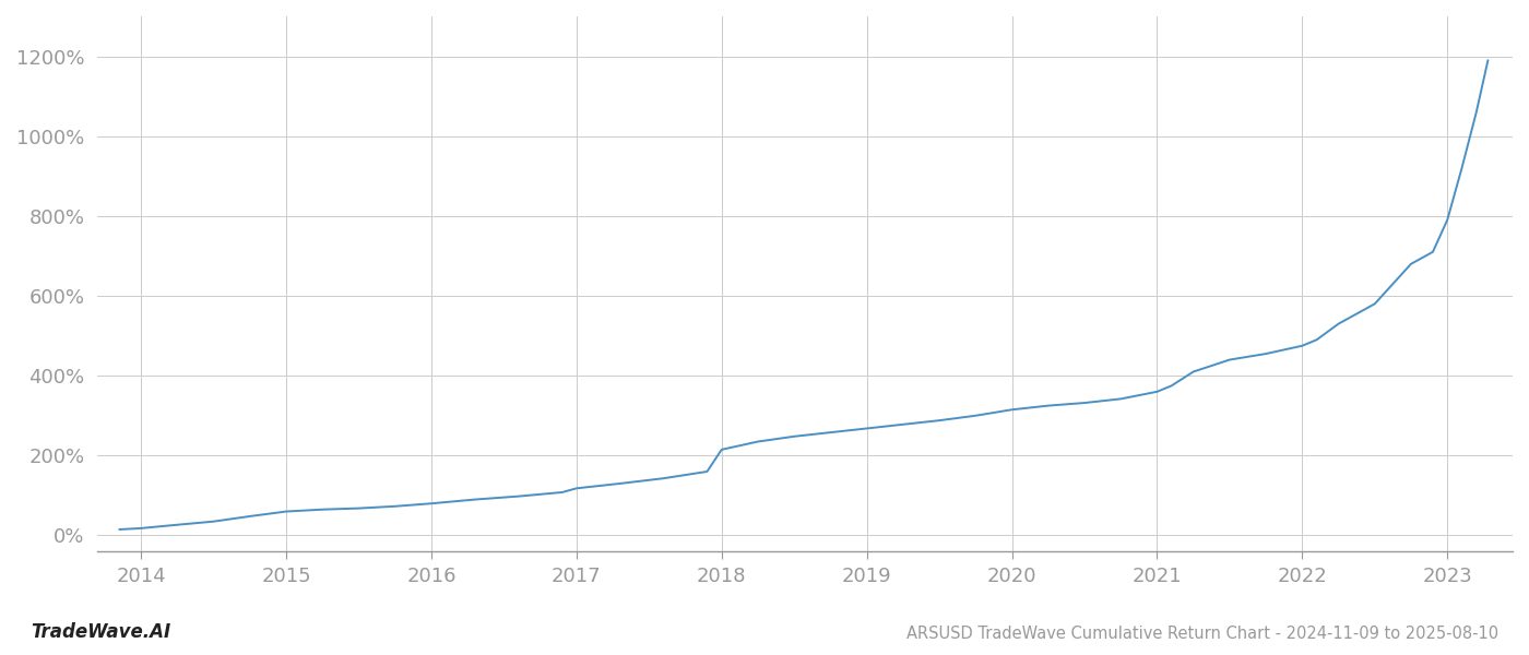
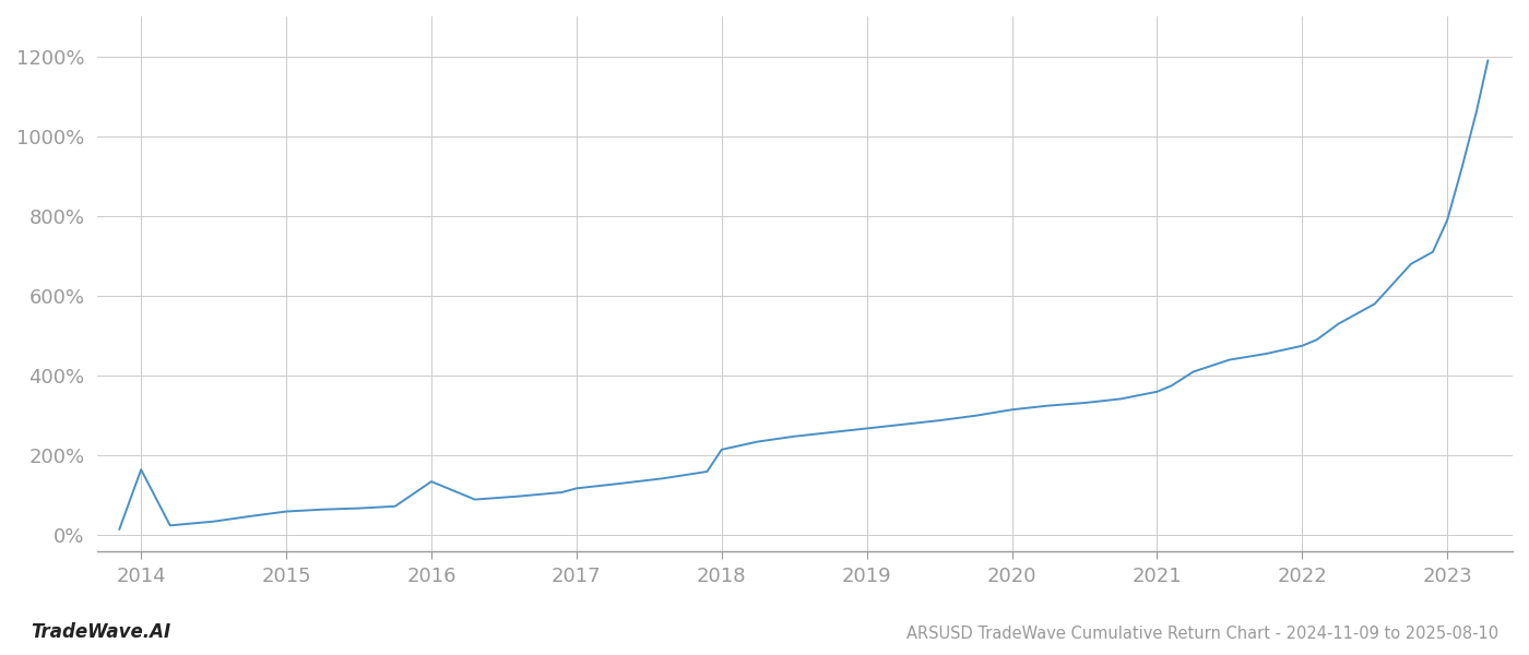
2014: 18% -> 165%
2016: 80% -> 135%
